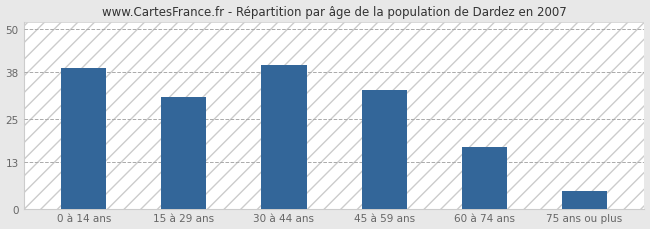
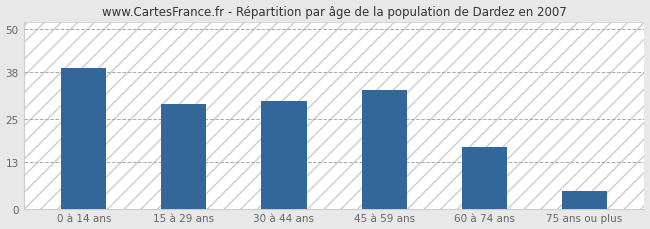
15 à 29 ans: 31 -> 29
30 à 44 ans: 40 -> 30
